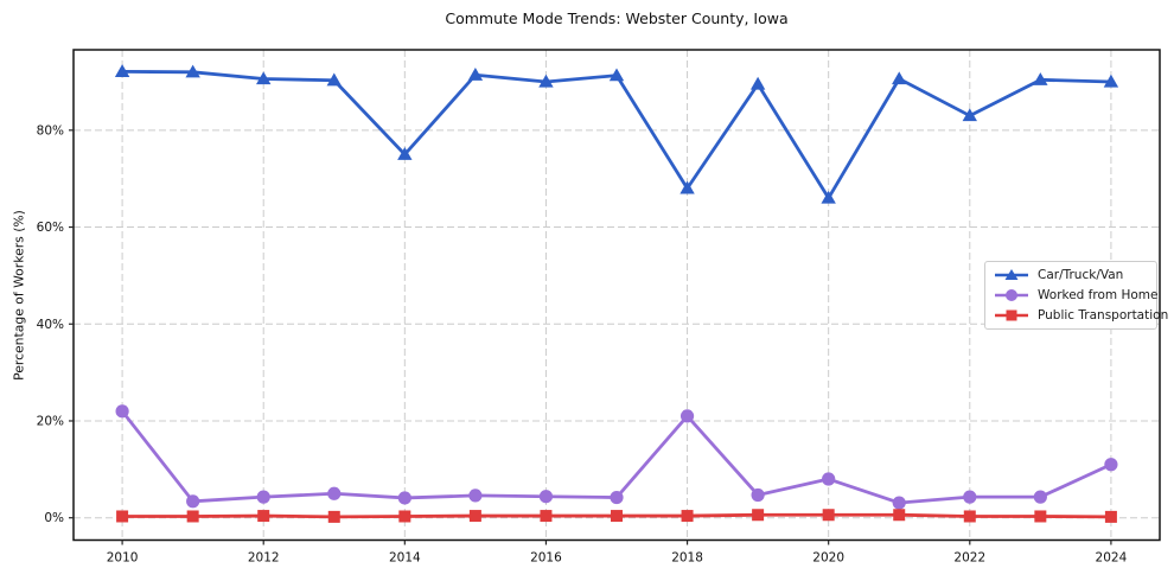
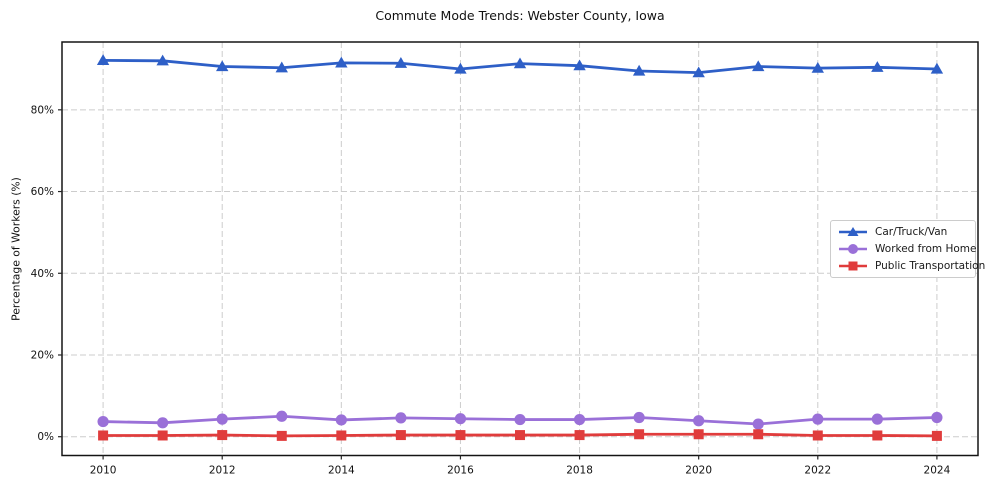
Worked from Home/2010: 22% -> 4%
Car/Truck/Van/2014: 75% -> 92%
Car/Truck/Van/2018: 68% -> 91%
Worked from Home/2018: 21% -> 4%
Car/Truck/Van/2020: 66% -> 89%
Worked from Home/2020: 8% -> 4%
Car/Truck/Van/2022: 83% -> 90%
Worked from Home/2024: 11% -> 5%
